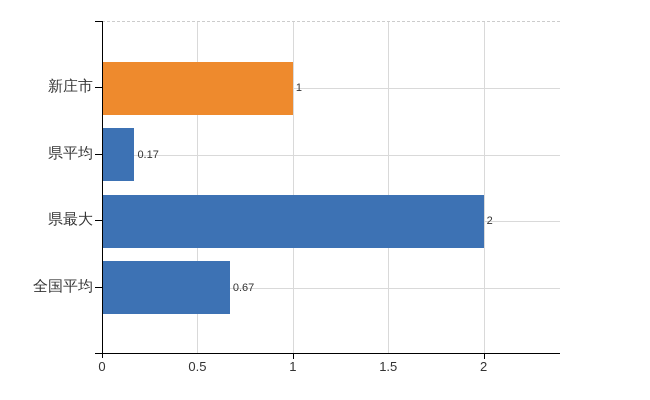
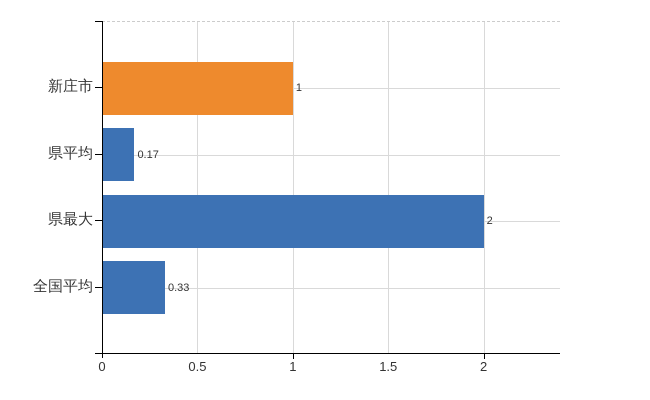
全国平均: 0.67 -> 0.33
